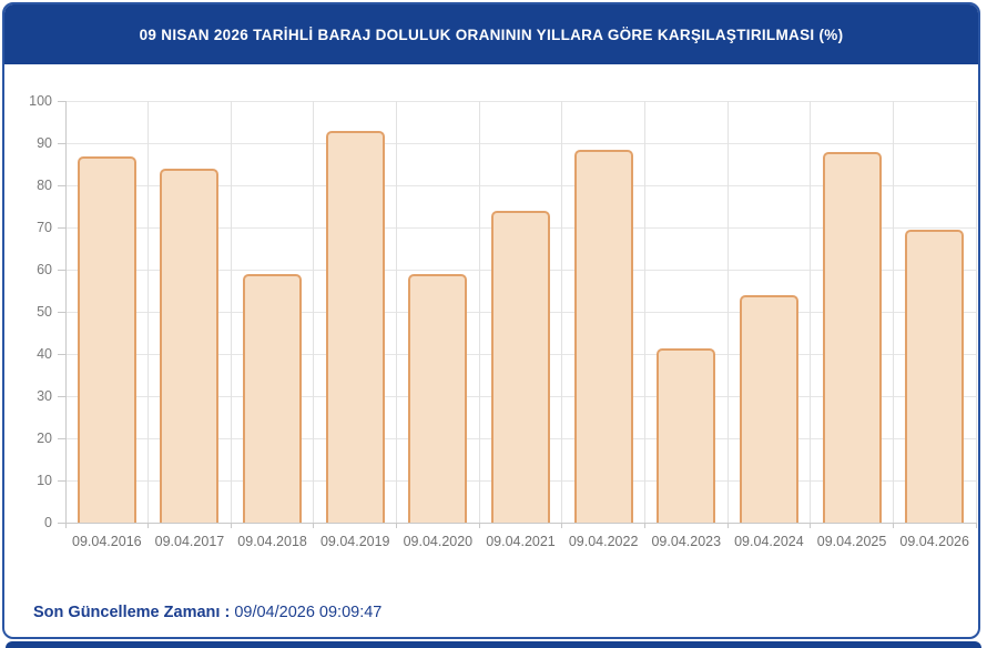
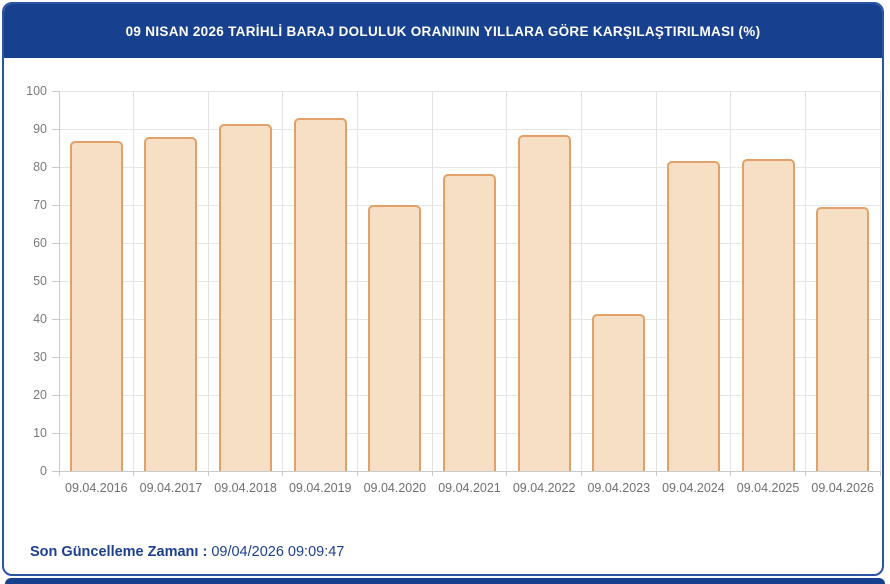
09.04.2017: 84 -> 88
09.04.2018: 59 -> 91
09.04.2020: 59 -> 70
09.04.2021: 74 -> 78
09.04.2024: 54 -> 82
09.04.2025: 88 -> 82
